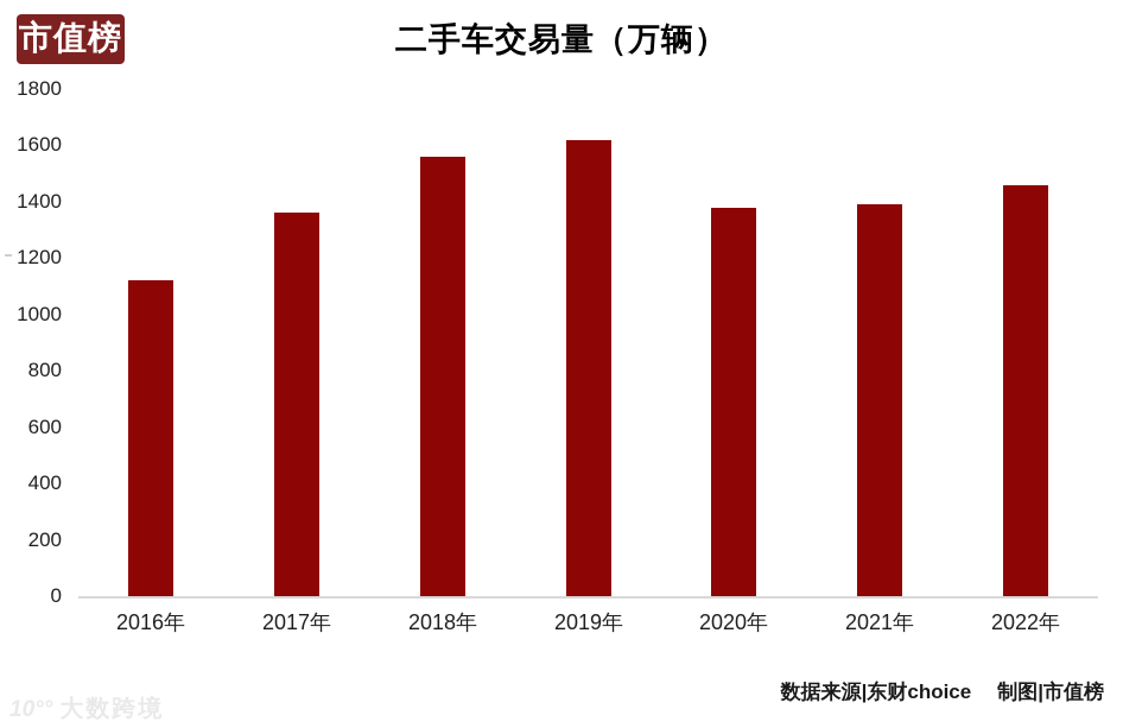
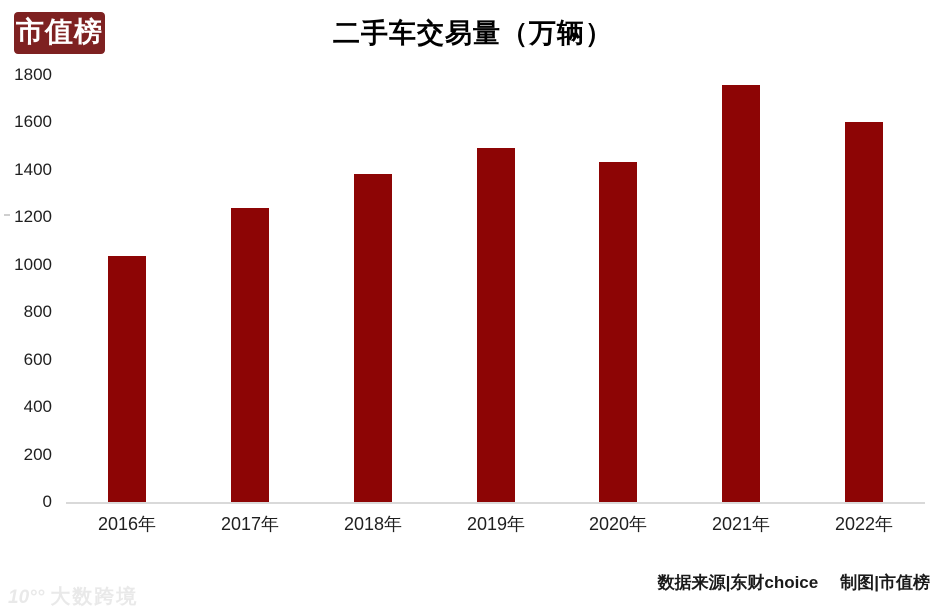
2016年: 1120 -> 1040
2017年: 1360 -> 1240
2018年: 1560 -> 1380
2019年: 1620 -> 1490
2020年: 1380 -> 1430
2021年: 1390 -> 1760
2022年: 1460 -> 1600
